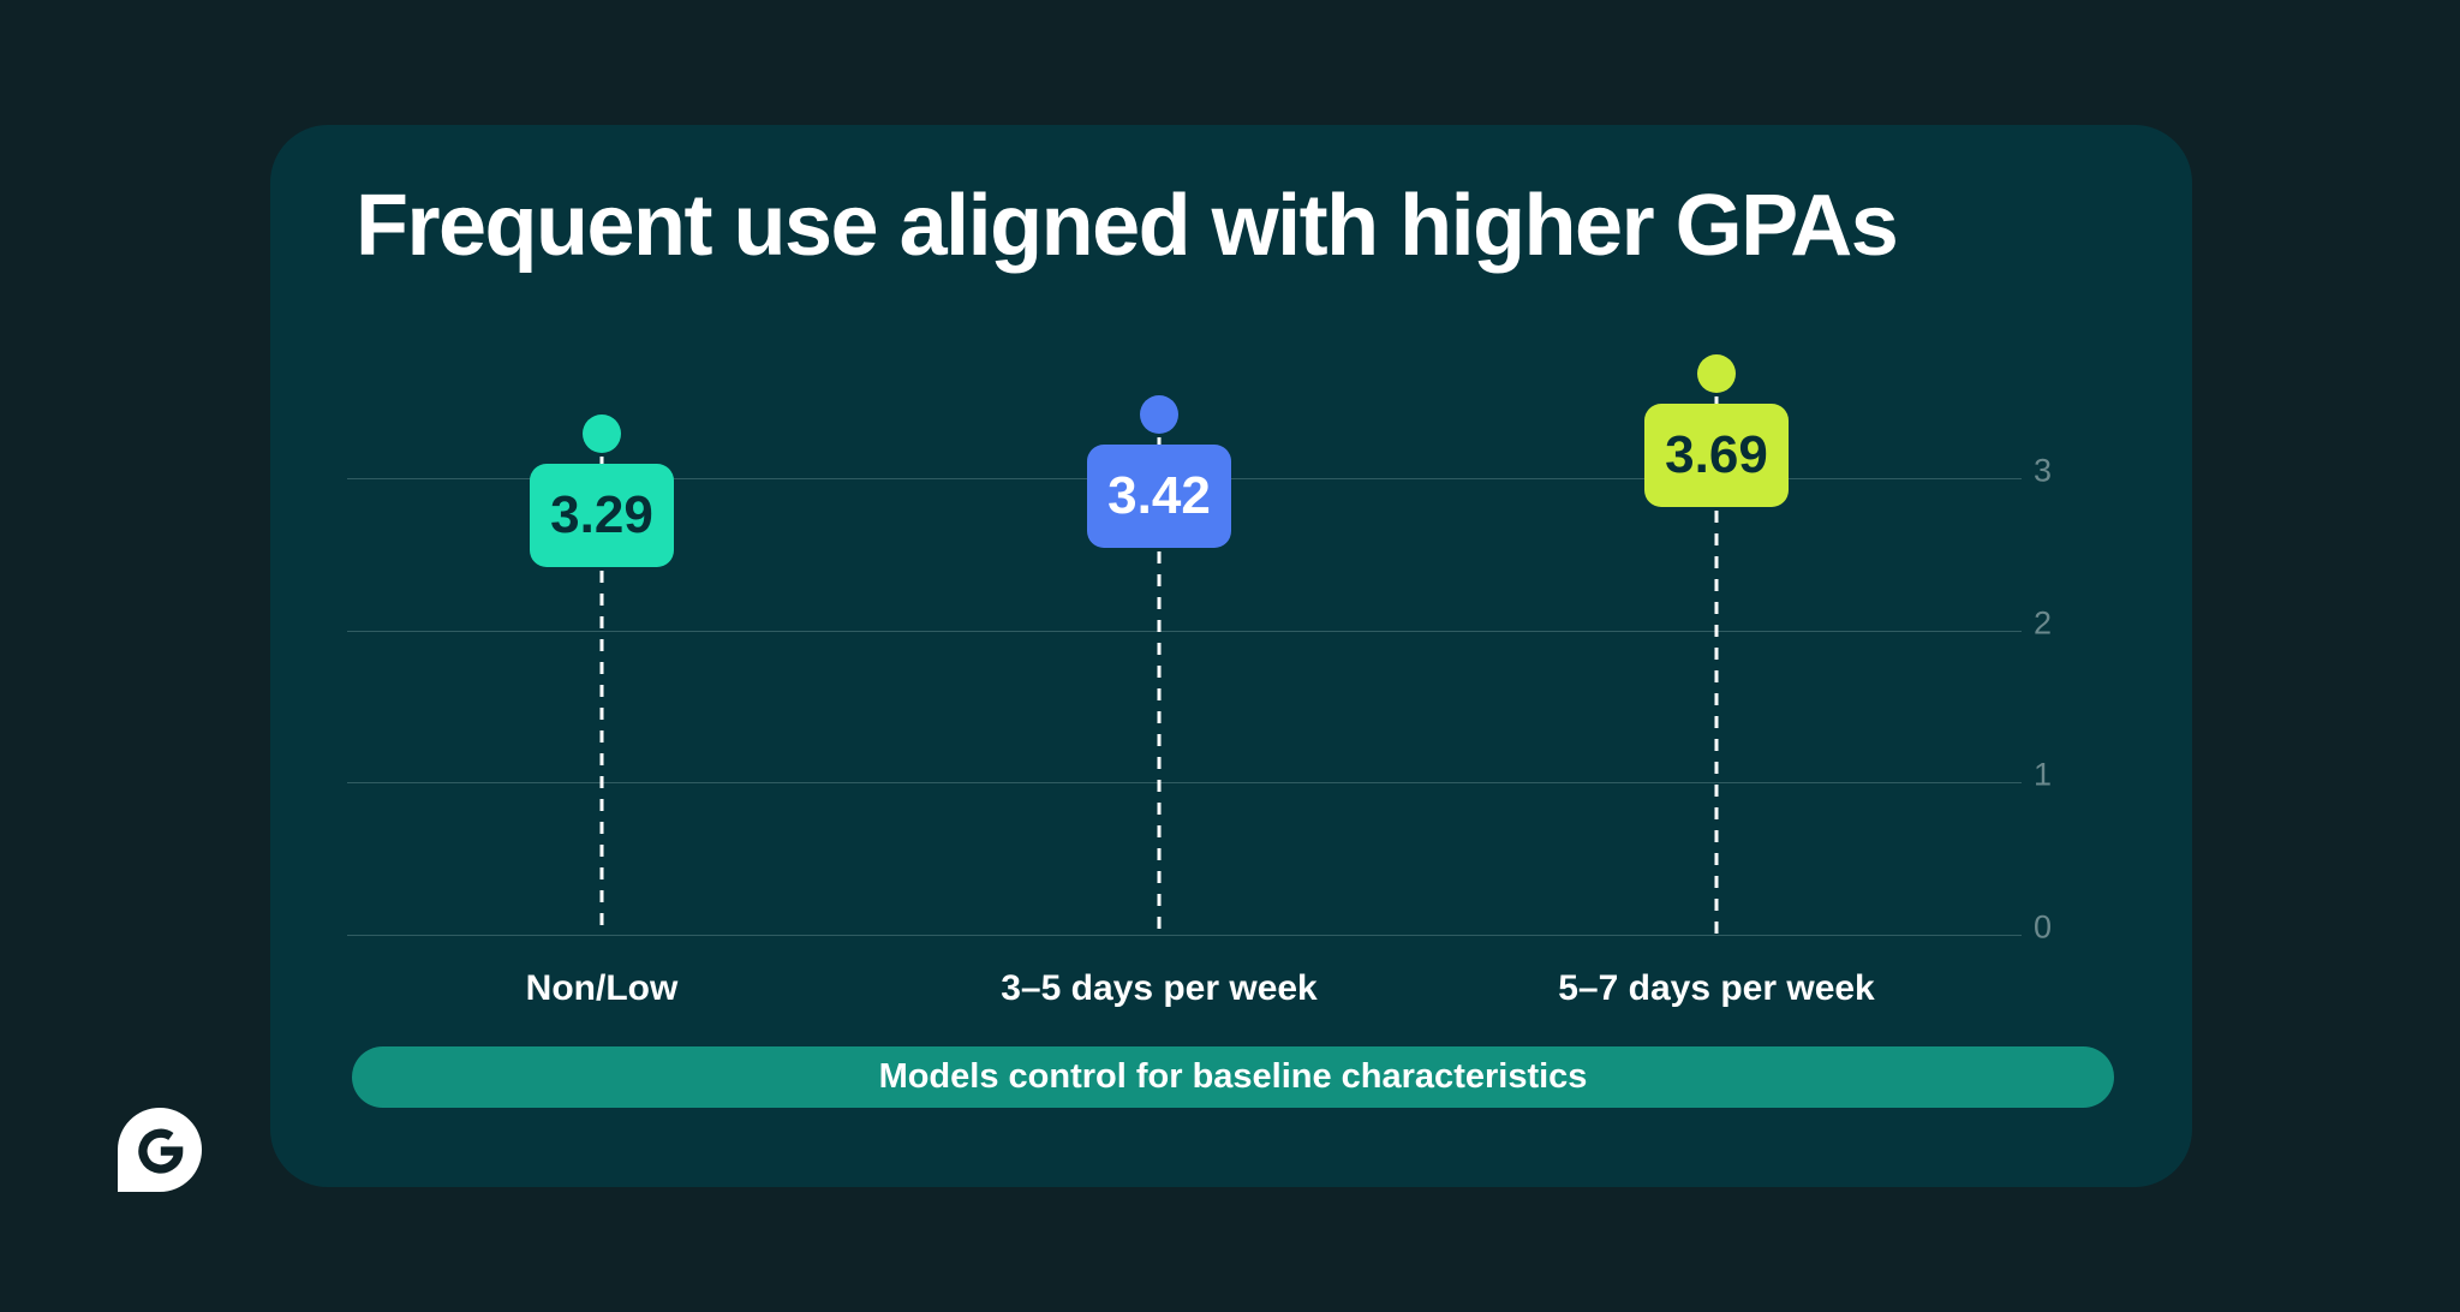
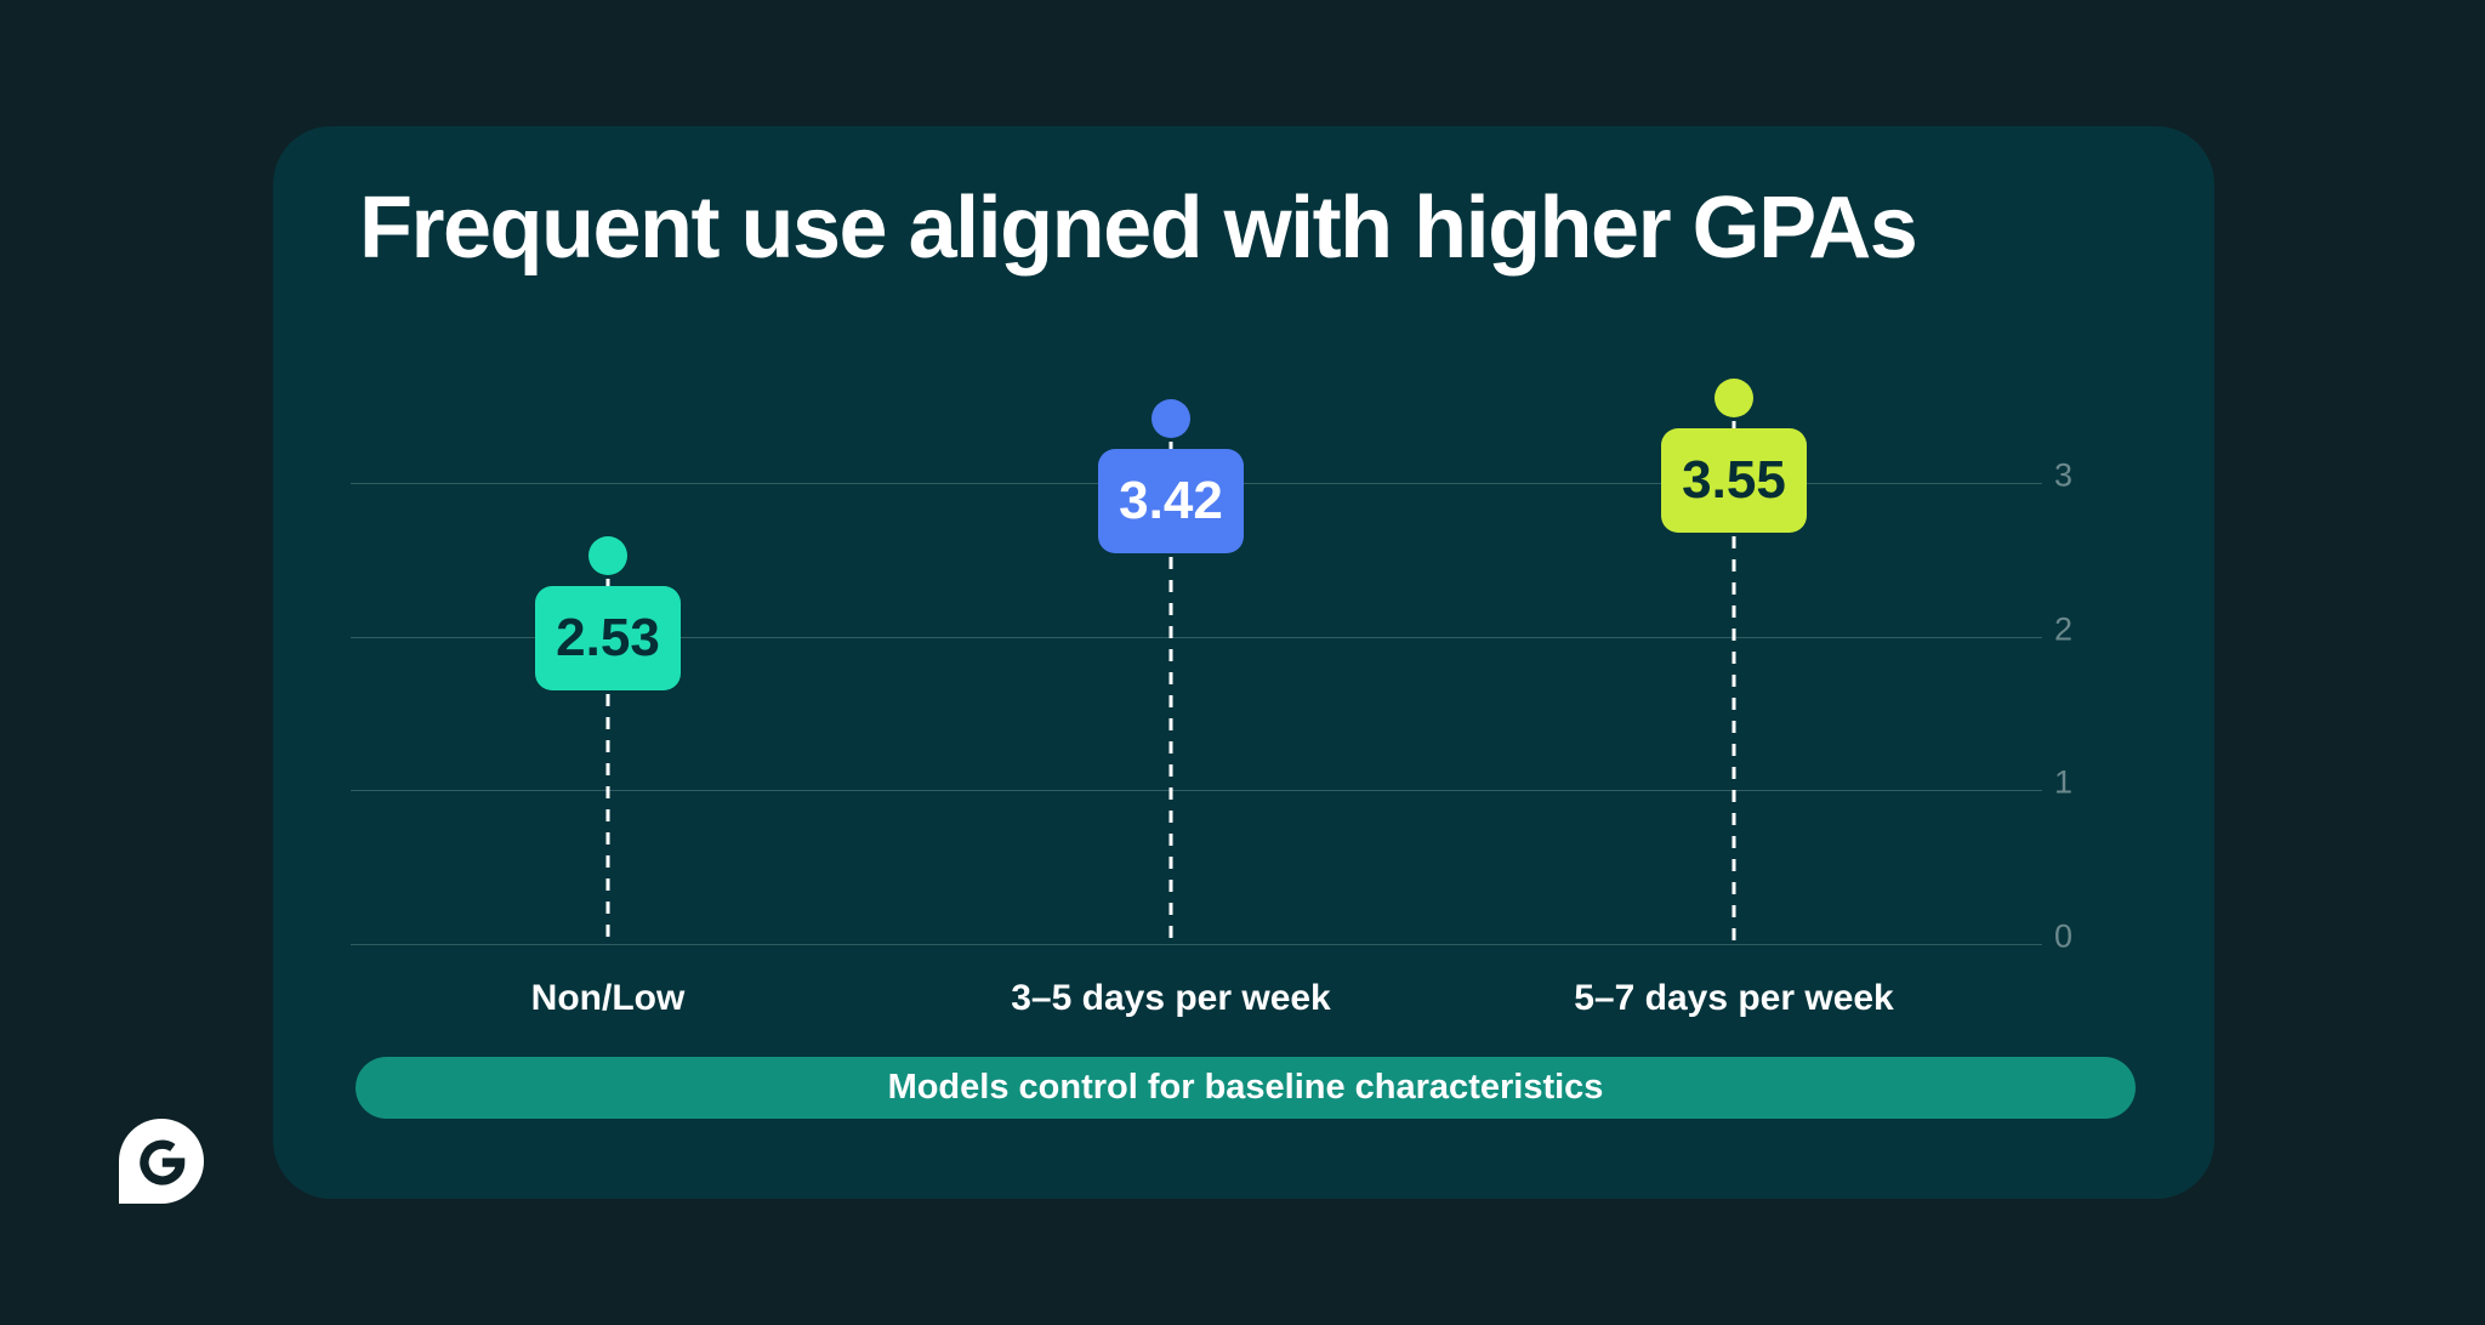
Non/Low: 3.29 -> 2.53
5–7 days per week: 3.69 -> 3.55
